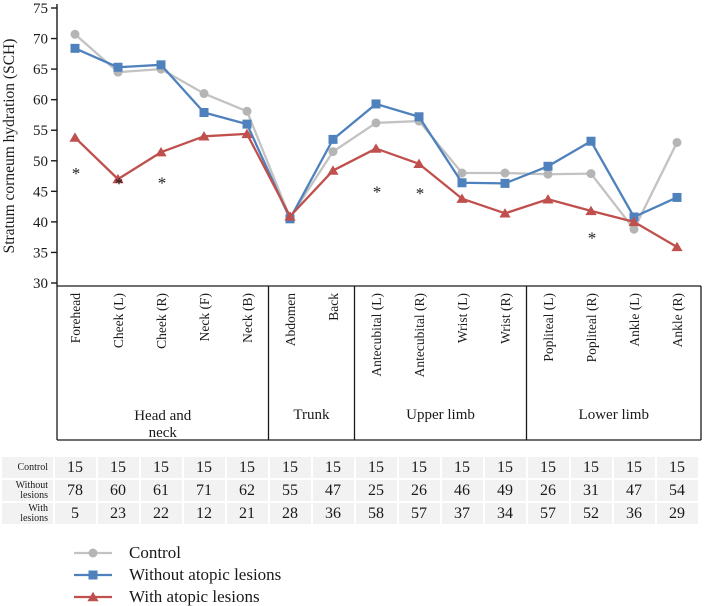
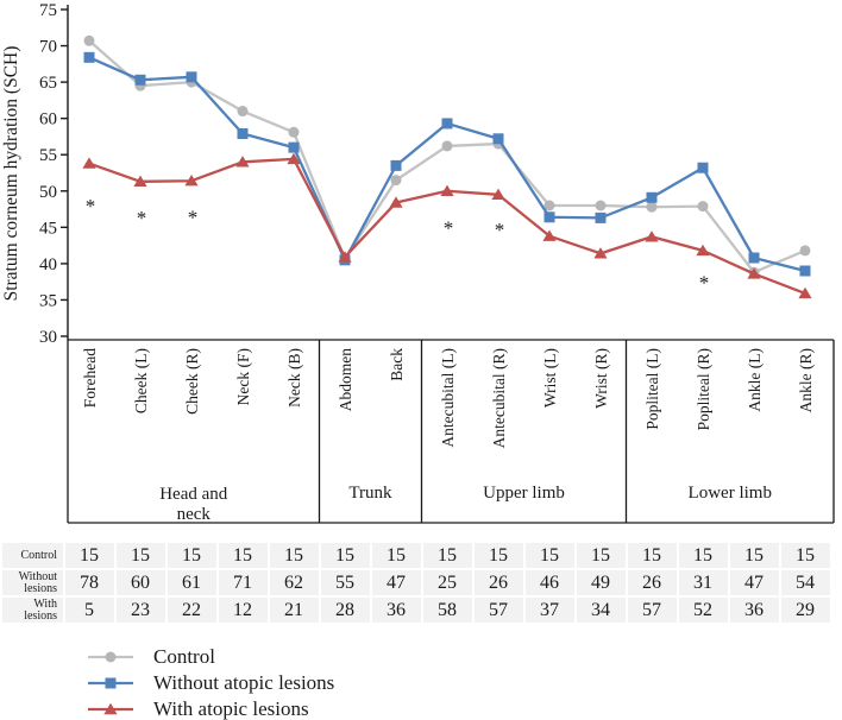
With atopic lesions/Cheek (L): 47 -> 51
With atopic lesions/Antecubital (L): 52 -> 50
With atopic lesions/Ankle (L): 40 -> 39
Control/Ankle (R): 53 -> 42
Without atopic lesions/Ankle (R): 44 -> 39
